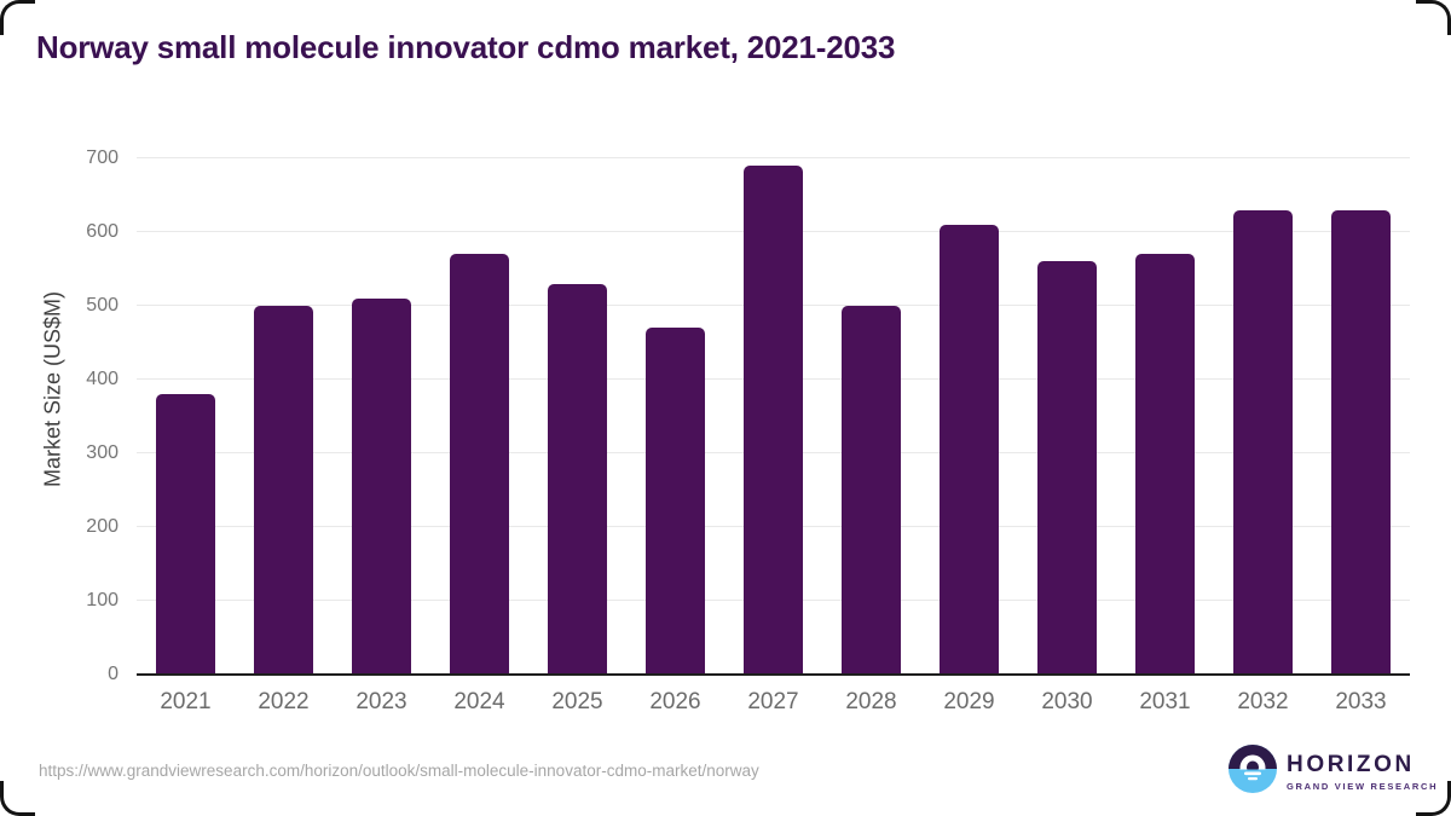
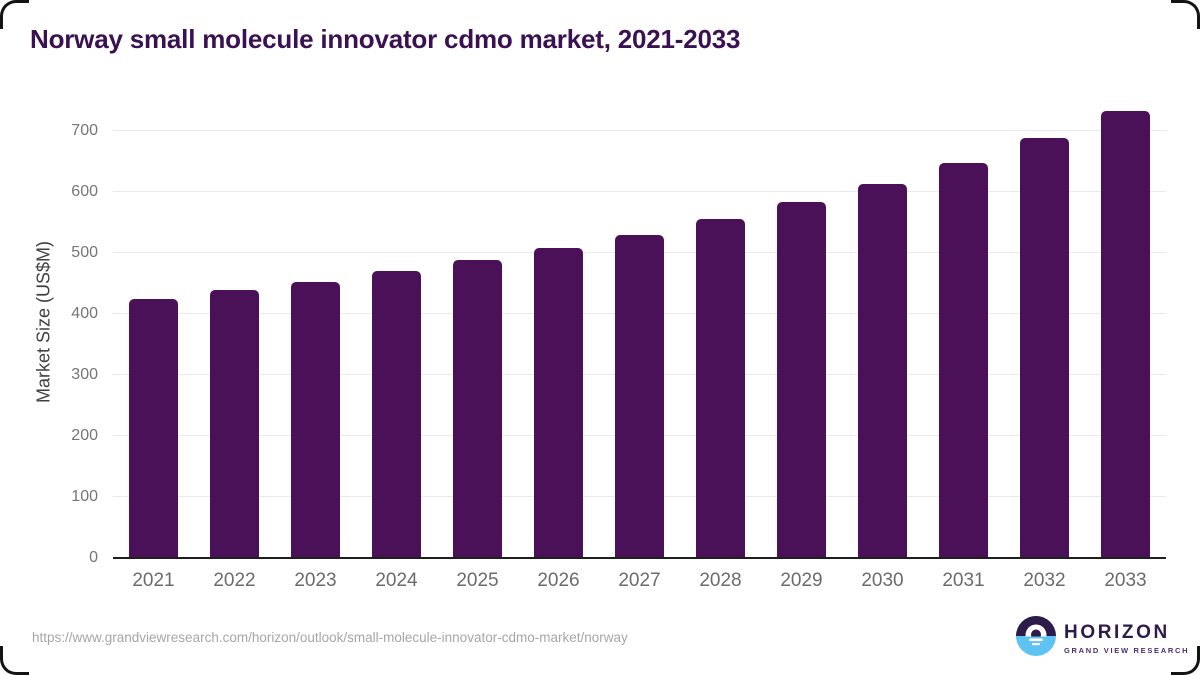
2021: 380 -> 420
2022: 500 -> 440
2023: 510 -> 450
2024: 570 -> 470
2025: 530 -> 490
2026: 470 -> 510
2027: 690 -> 530
2028: 500 -> 560
2029: 610 -> 580
2030: 560 -> 610
2031: 570 -> 650
2032: 630 -> 690
2033: 630 -> 730
